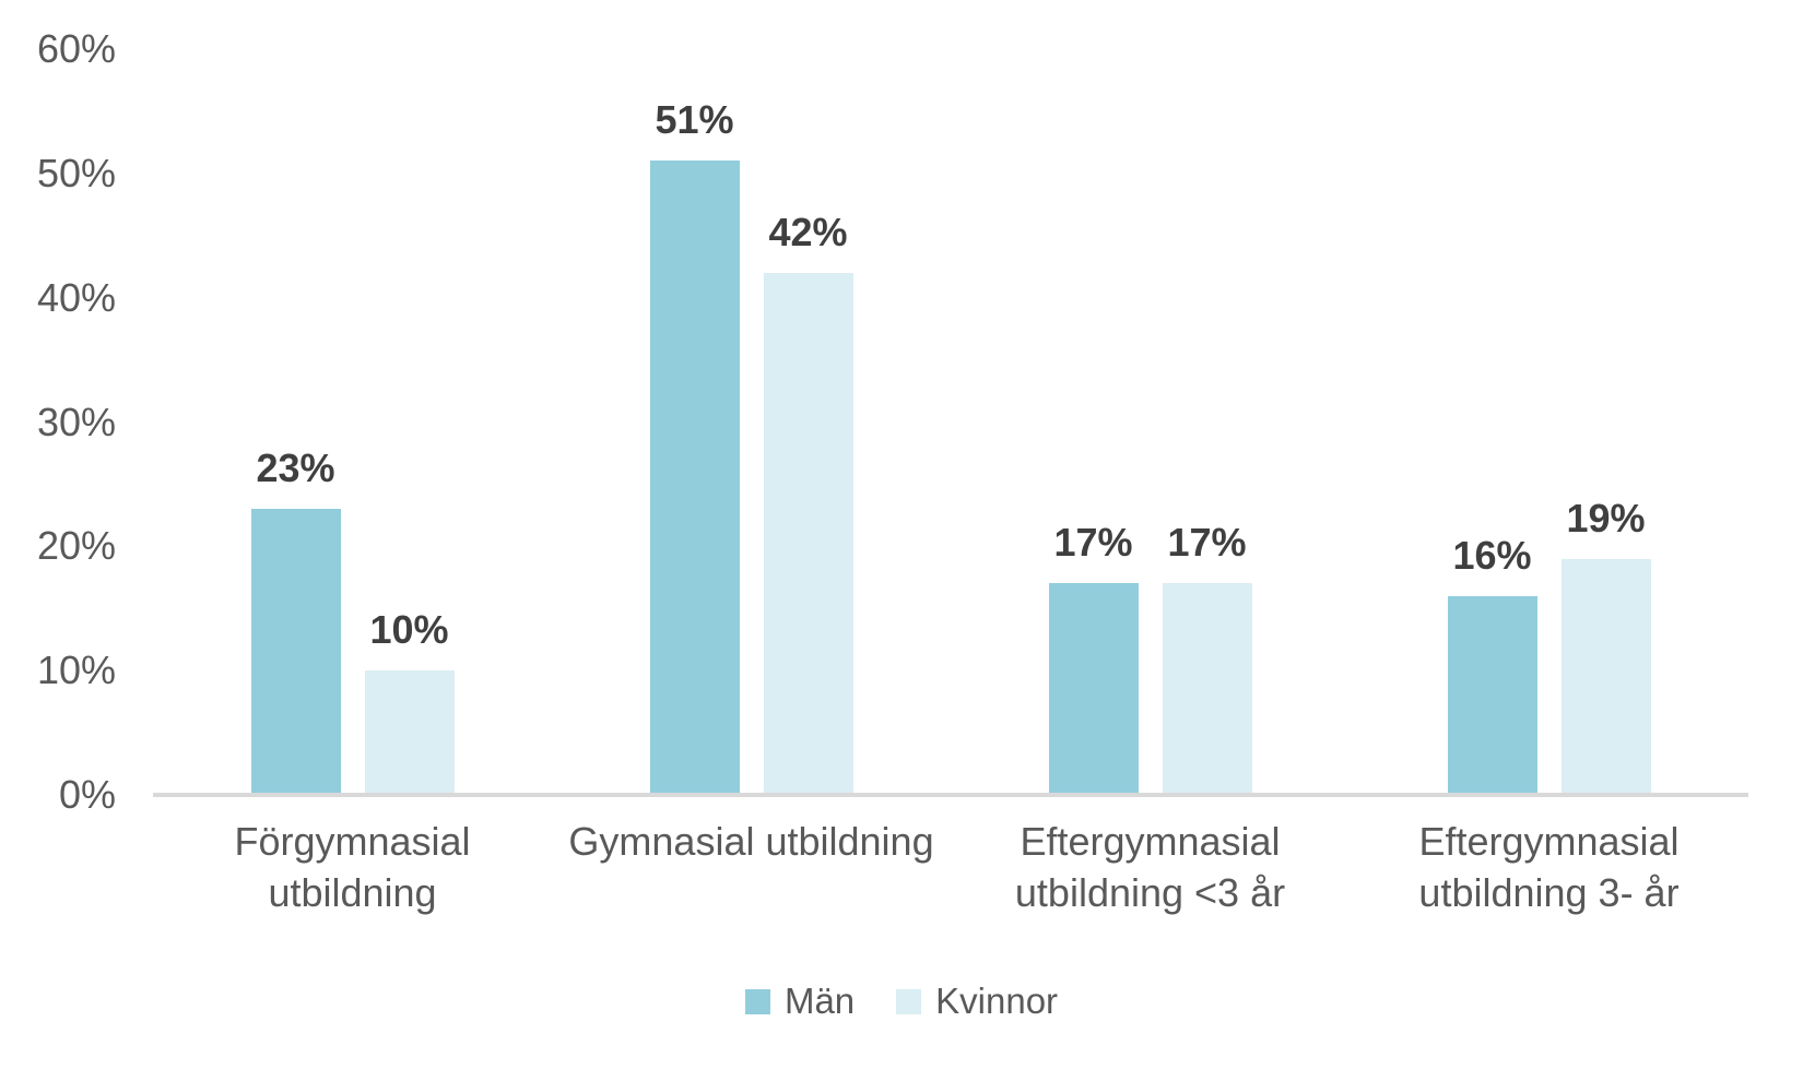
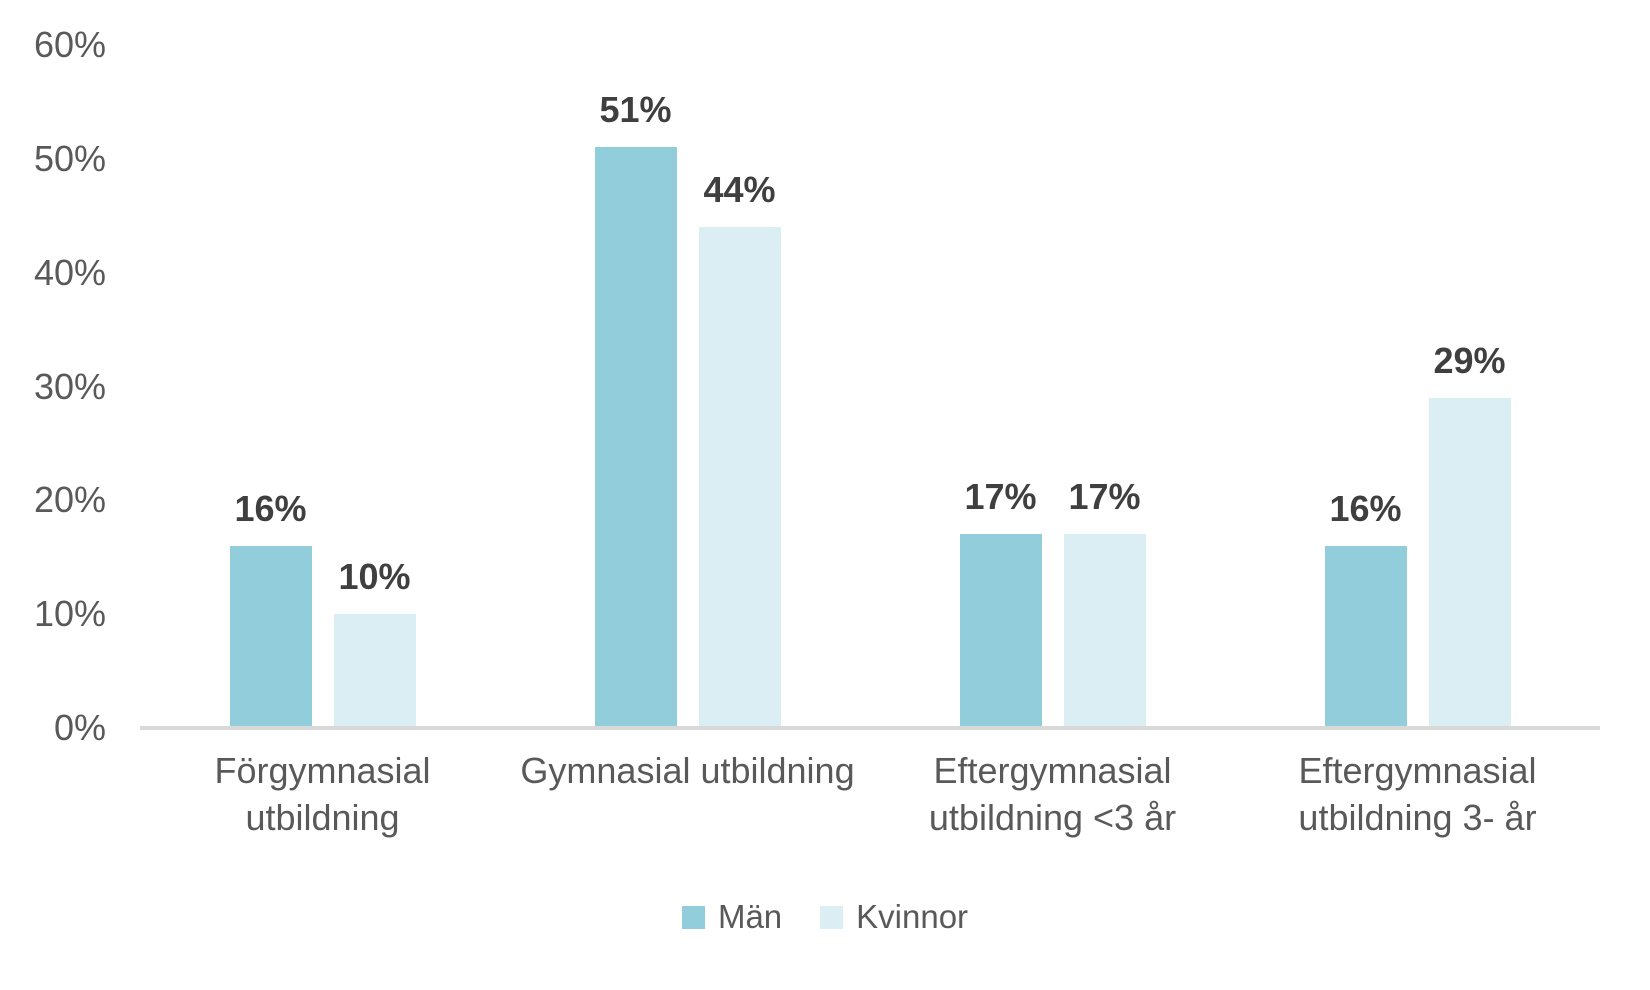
Män/Förgymnasial utbildning: 23% -> 16%
Kvinnor/Gymnasial utbildning: 42% -> 44%
Kvinnor/Eftergymnasial utbildning 3- år: 19% -> 29%
